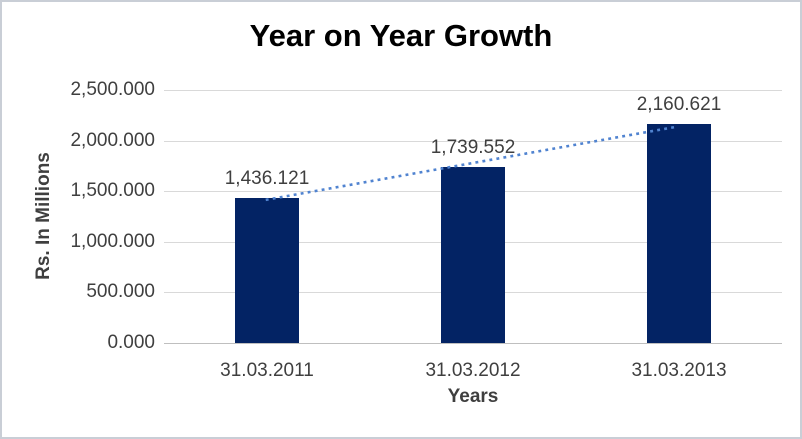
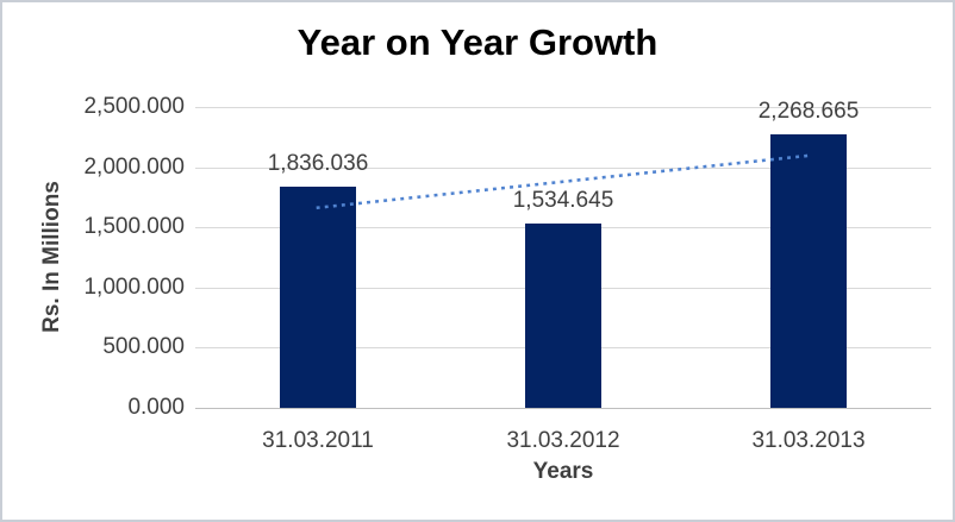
31.03.2011: 1,436.121 -> 1,836.036
31.03.2012: 1,739.552 -> 1,534.645
31.03.2013: 2,160.621 -> 2,268.665
